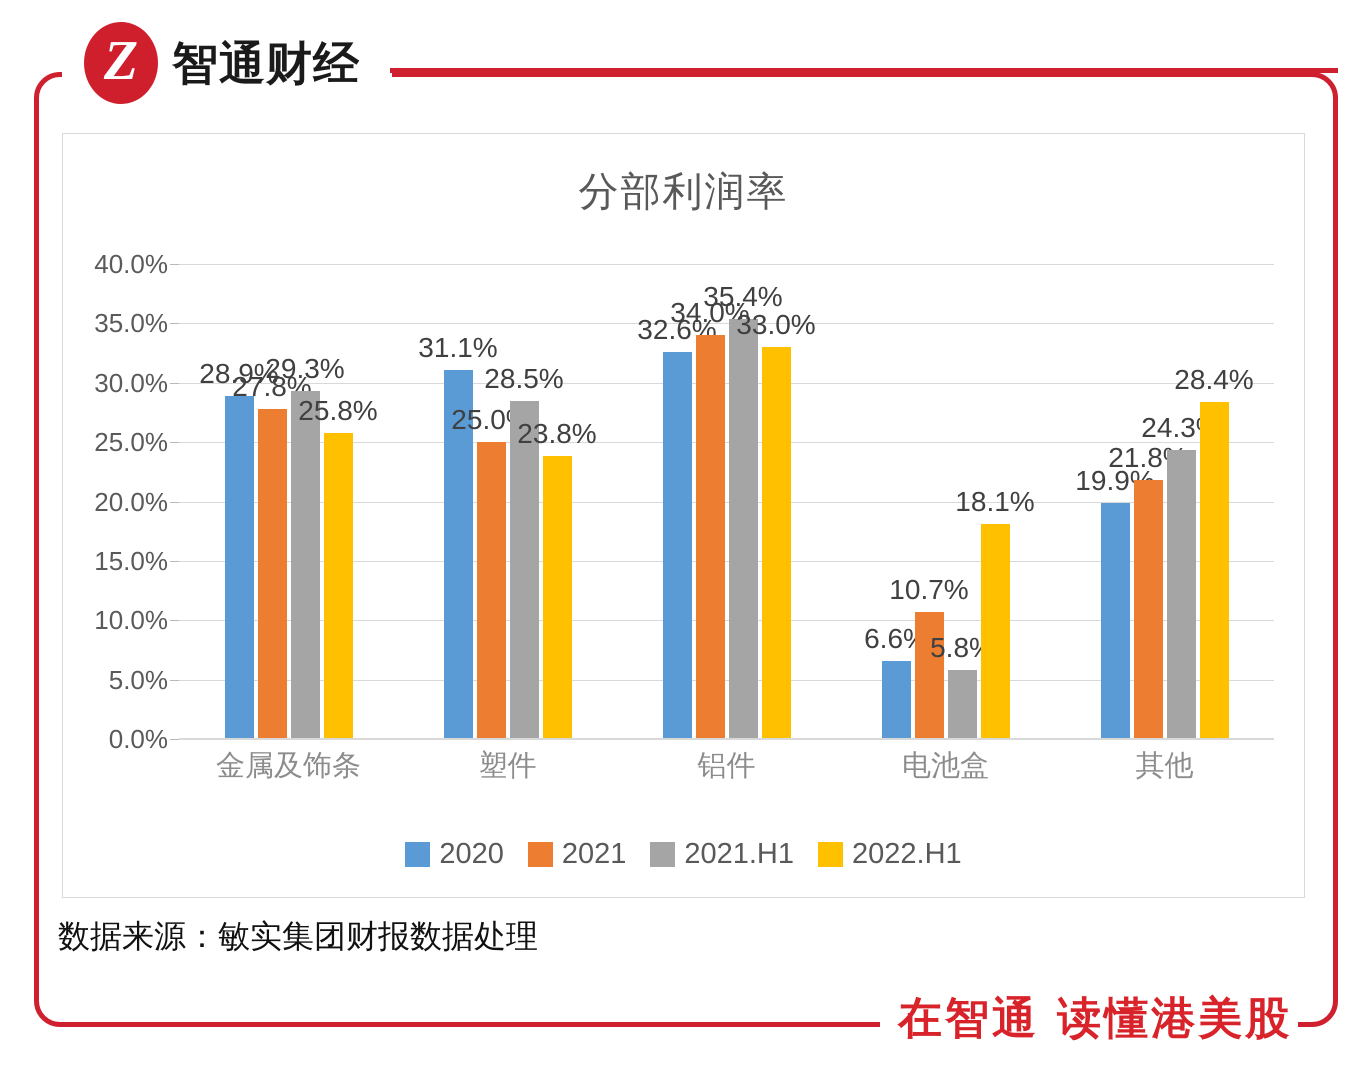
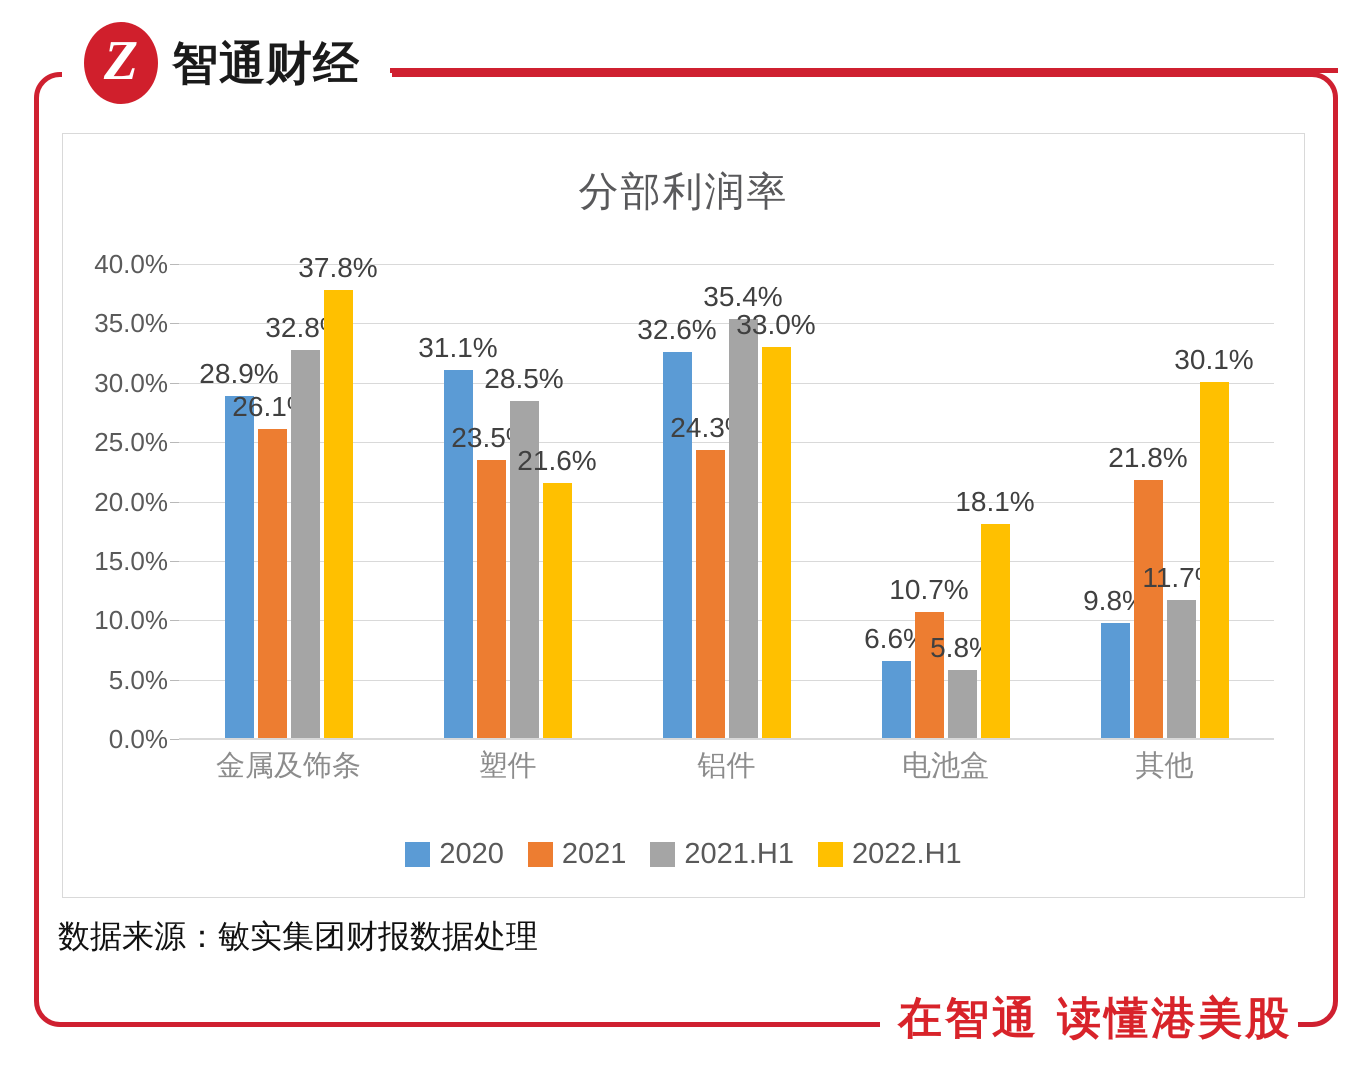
2021/金属及饰条: 27.8% -> 26.1%
2021.H1/金属及饰条: 29.3% -> 32.8%
2022.H1/金属及饰条: 25.8% -> 37.8%
2021/塑件: 25.0% -> 23.5%
2022.H1/塑件: 23.8% -> 21.6%
2021/铝件: 34.0% -> 24.3%
2020/其他: 19.9% -> 9.8%
2021.H1/其他: 24.3% -> 11.7%
2022.H1/其他: 28.4% -> 30.1%
